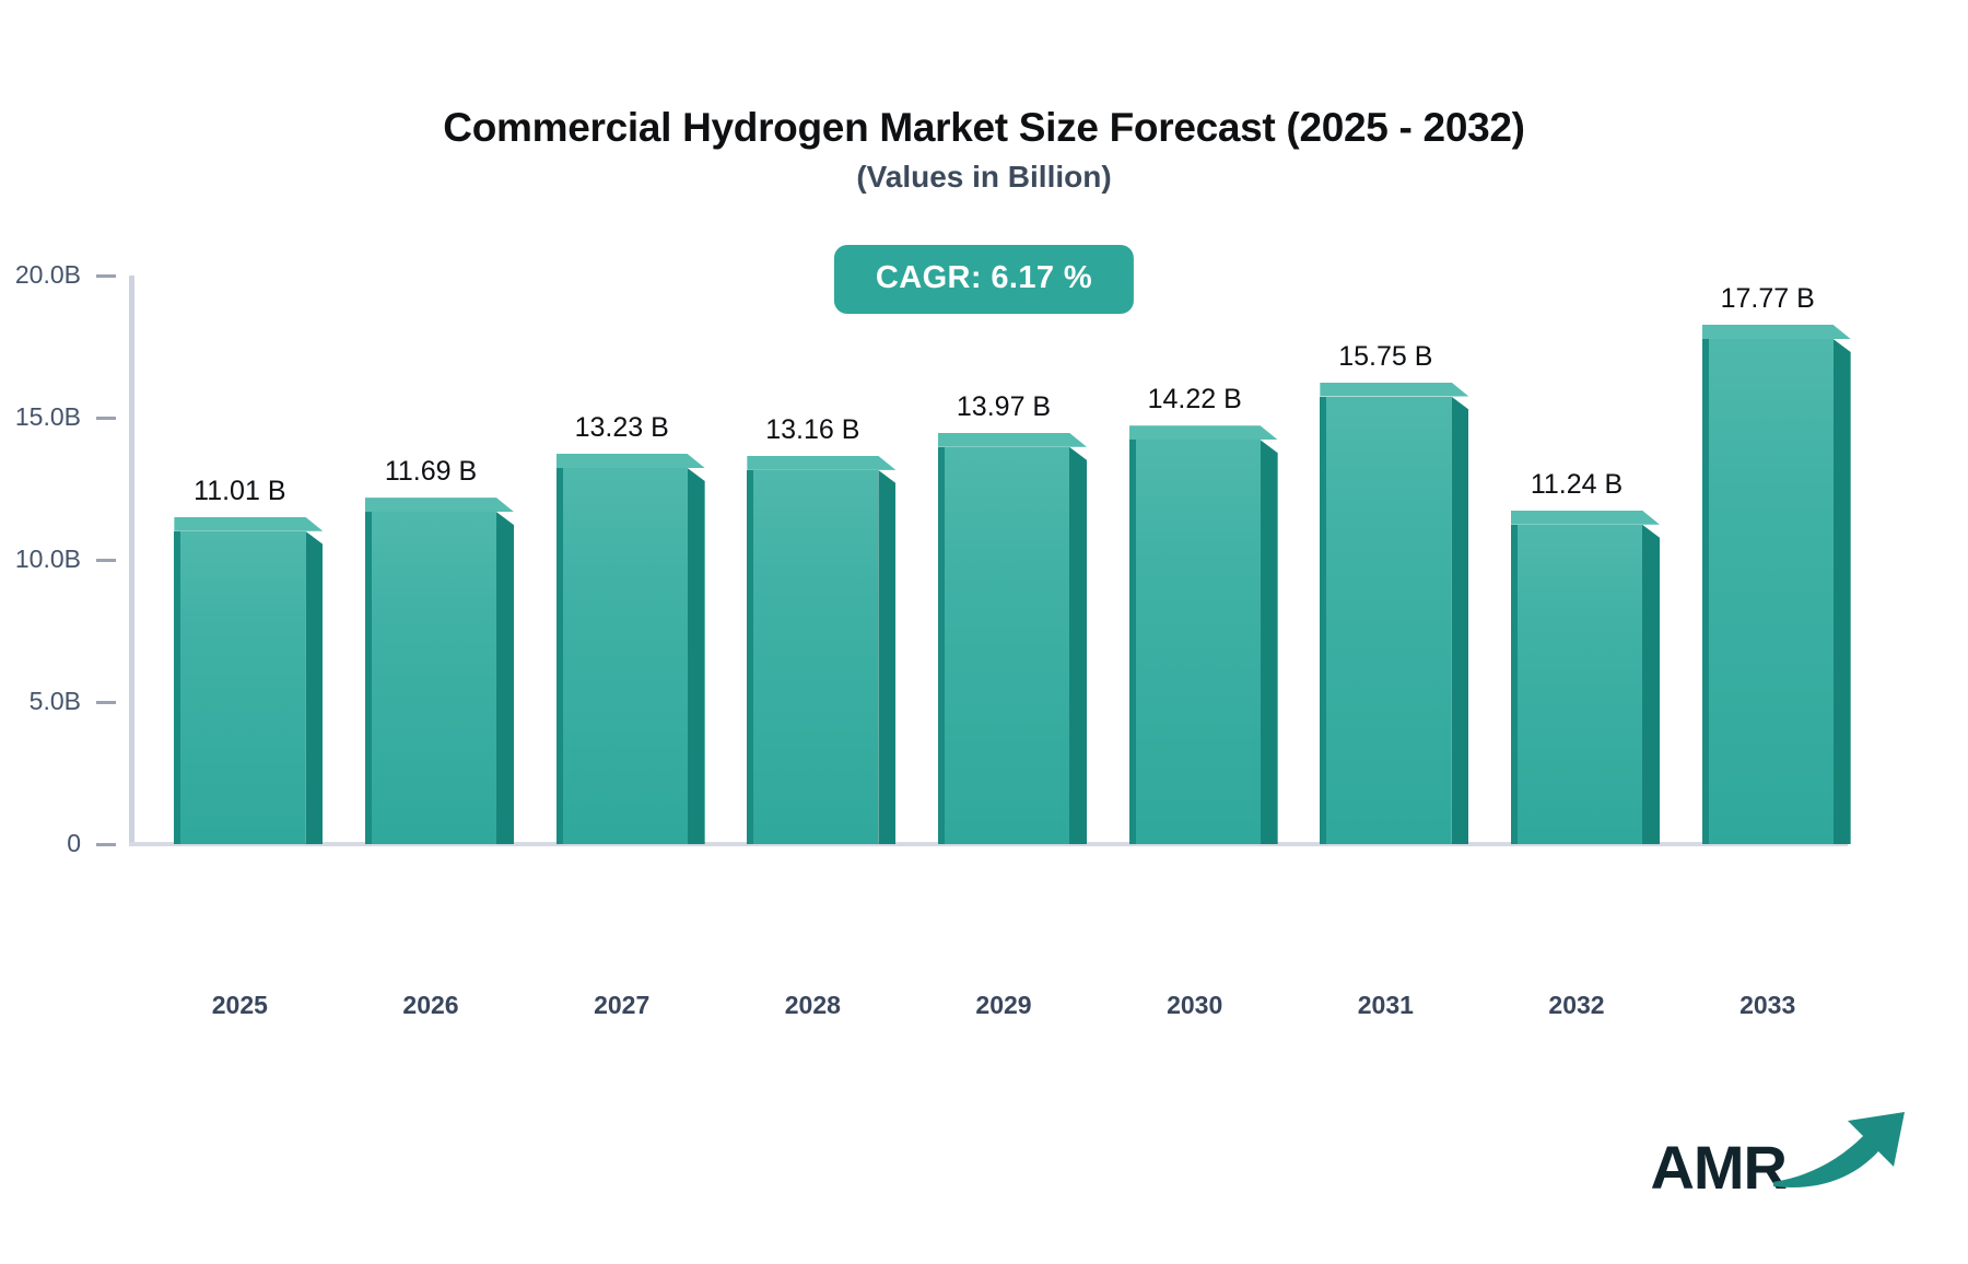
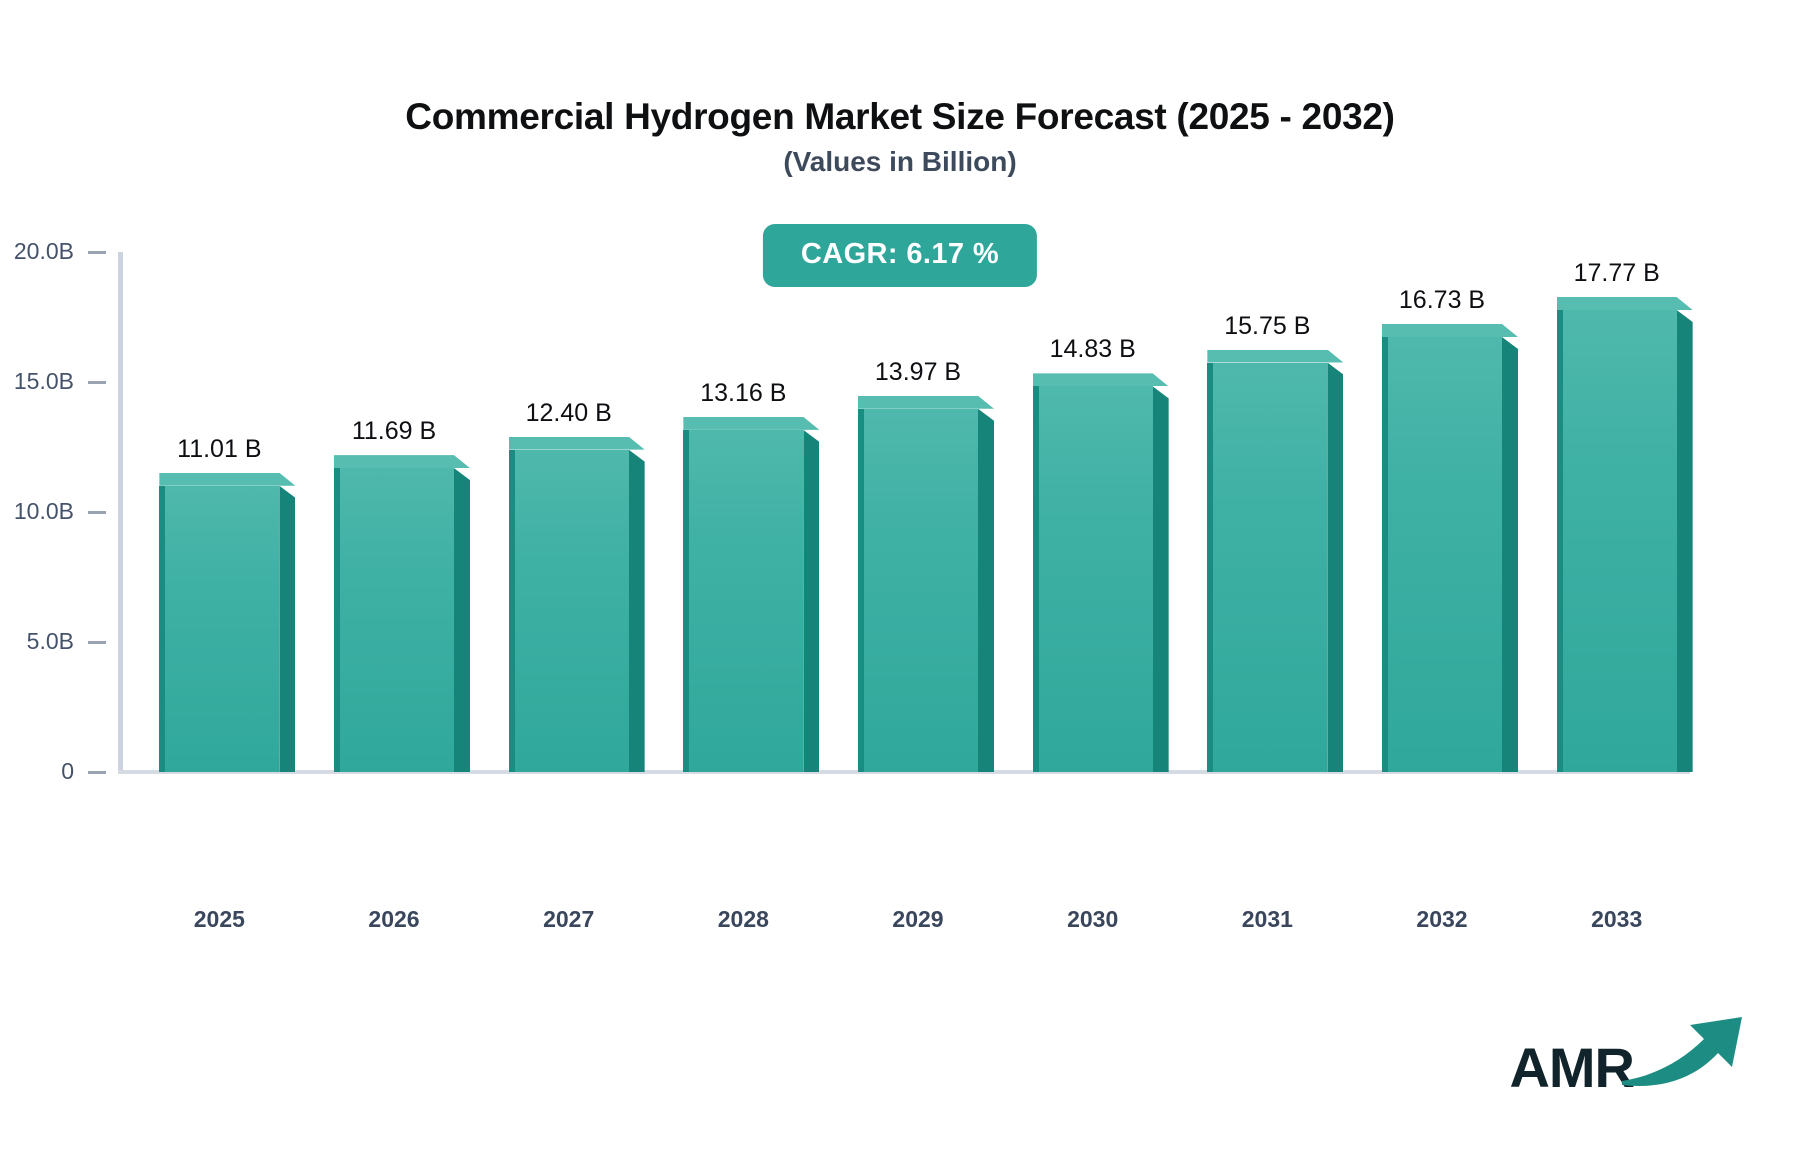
2027: 13.23 -> 12.40
2030: 14.22 -> 14.83
2032: 11.24 -> 16.73
